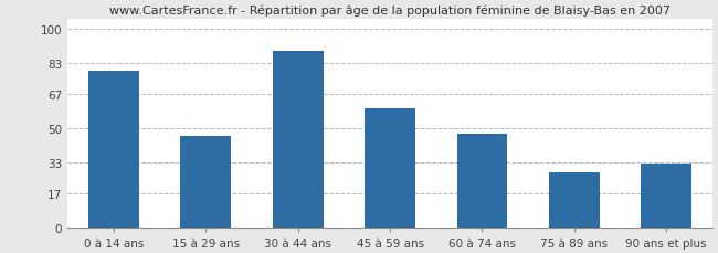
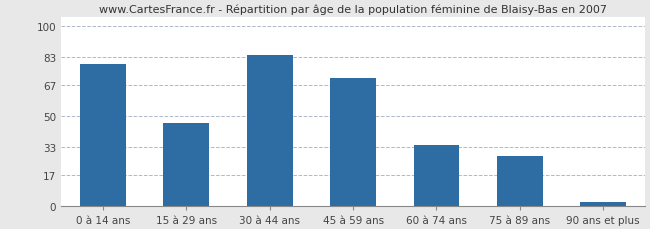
30 à 44 ans: 89 -> 84
45 à 59 ans: 60 -> 71
60 à 74 ans: 47 -> 34
90 ans et plus: 32 -> 2
